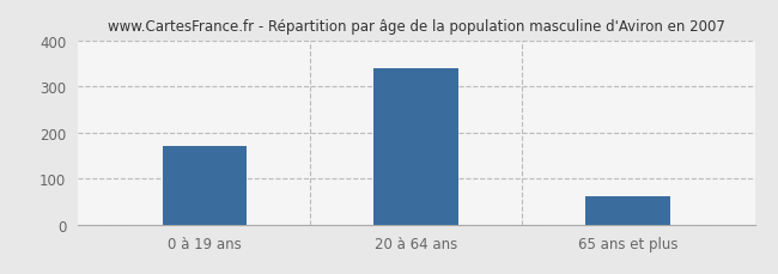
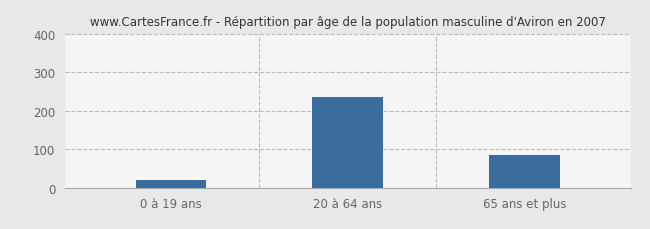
0 à 19 ans: 170 -> 20
20 à 64 ans: 338 -> 235
65 ans et plus: 60 -> 85
